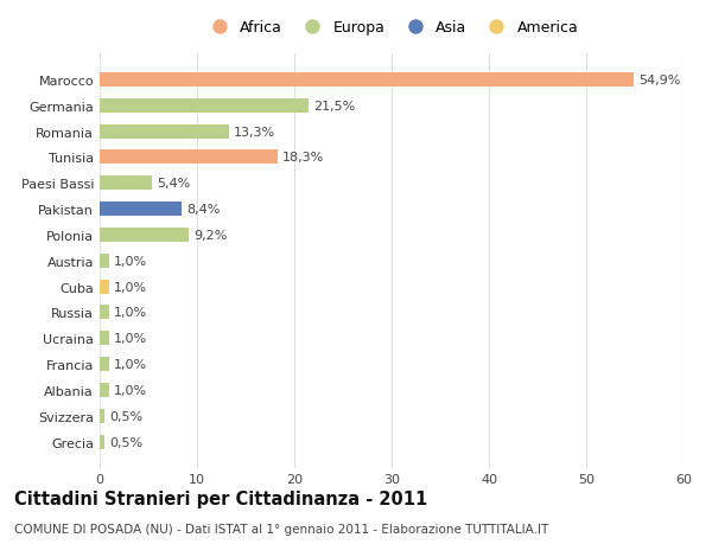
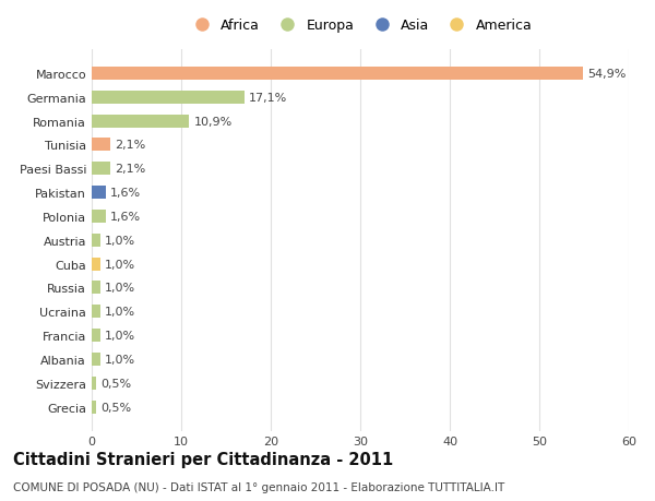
Germania: 21,5% -> 17,1%
Romania: 13,3% -> 10,9%
Tunisia: 18,3% -> 2,1%
Paesi Bassi: 5,4% -> 2,1%
Pakistan: 8,4% -> 1,6%
Polonia: 9,2% -> 1,6%
